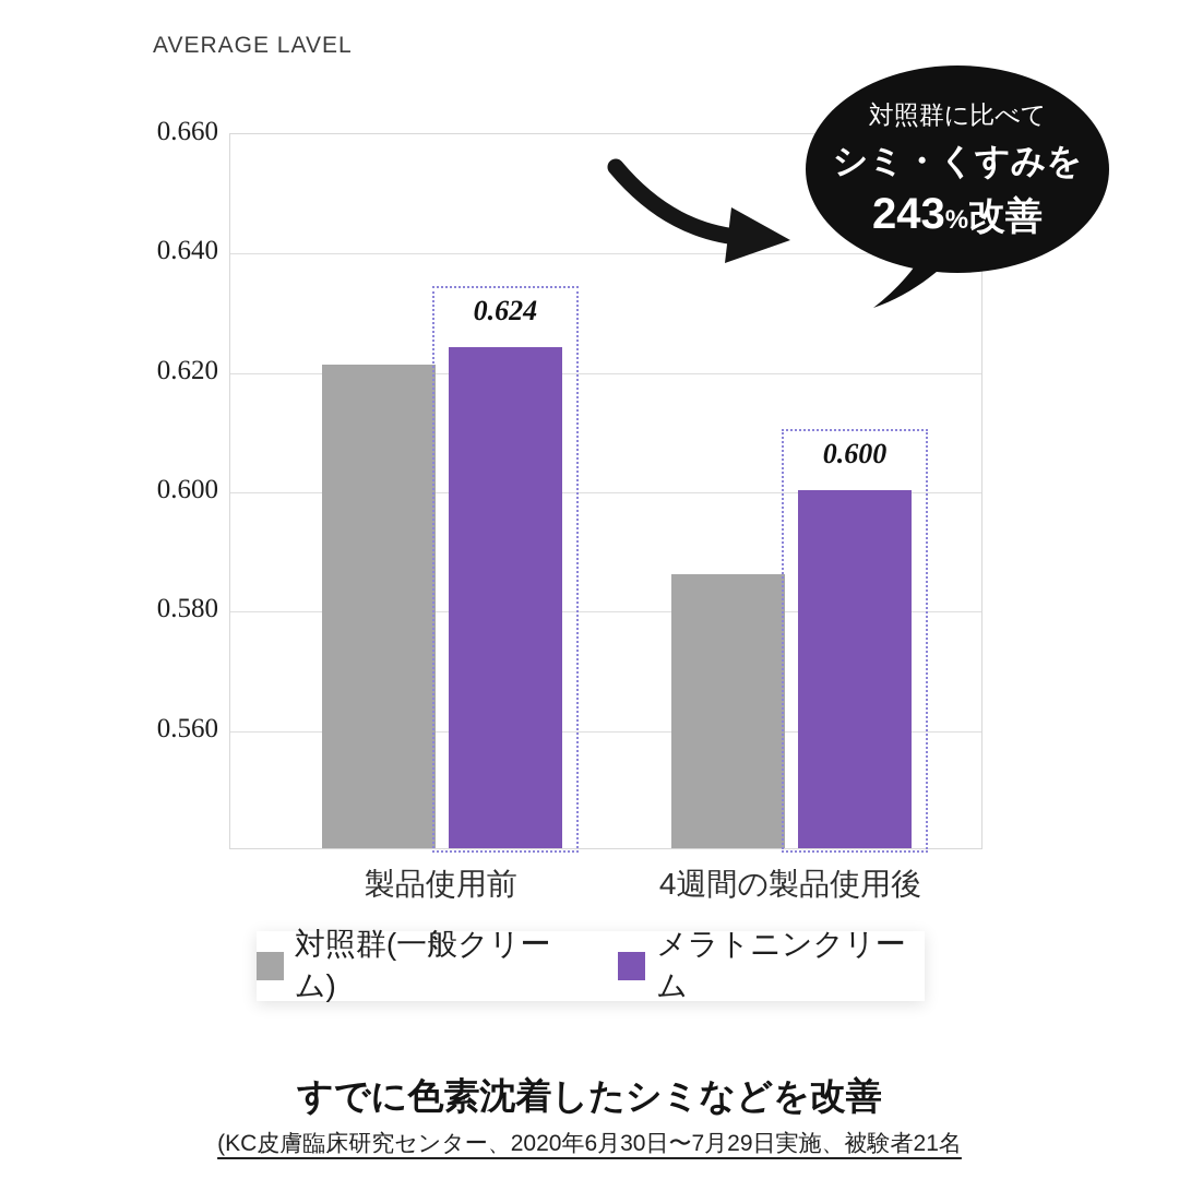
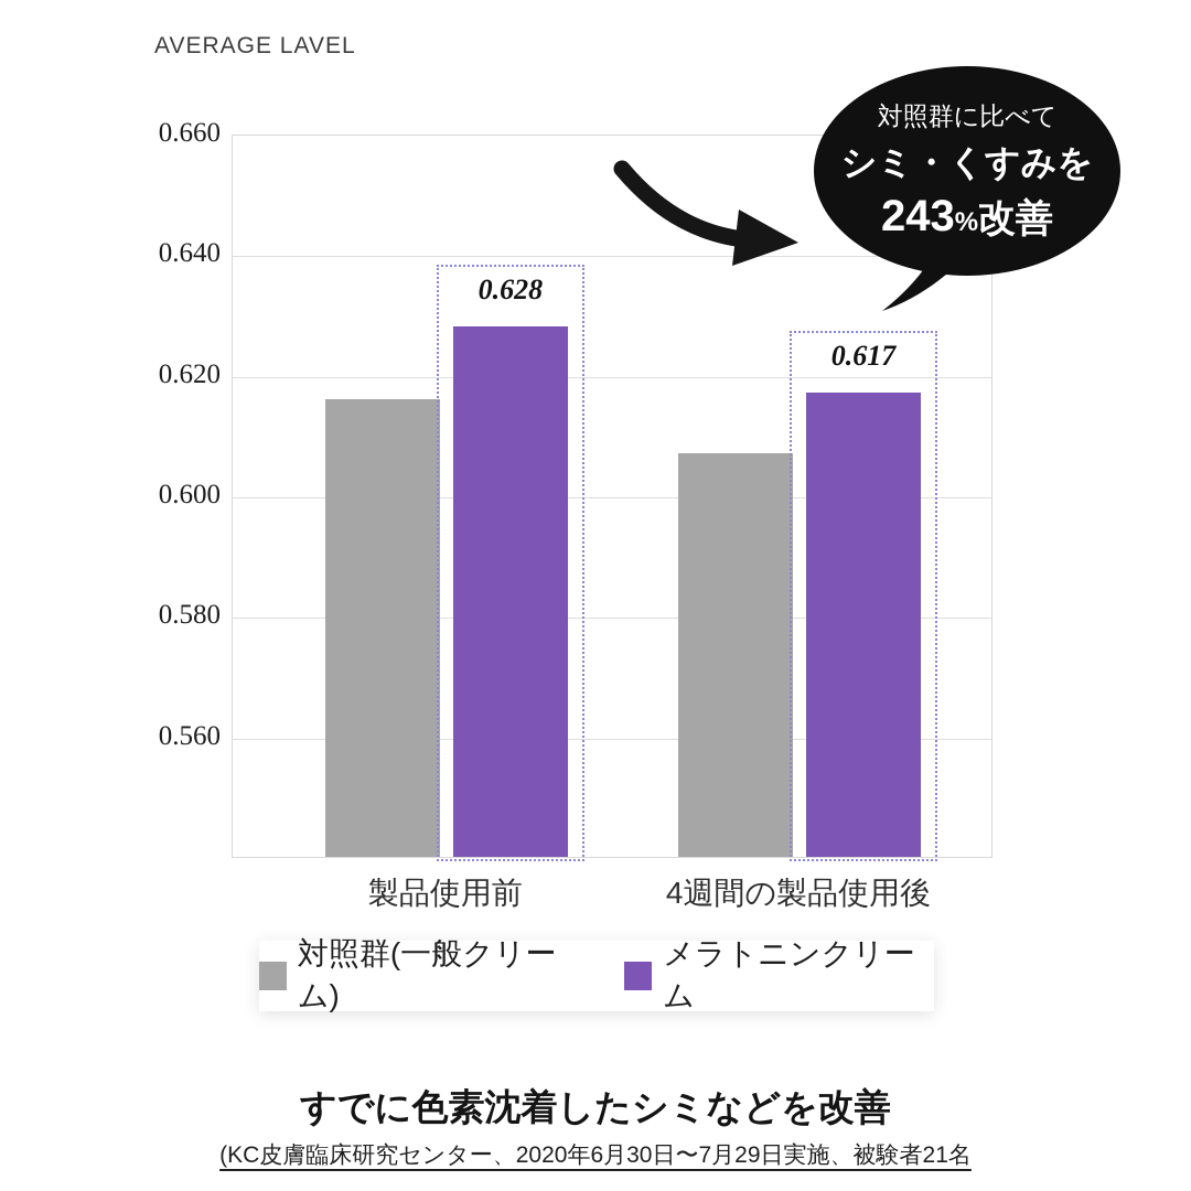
対照群(一般クリーム)/製品使用前: 0.621 -> 0.616
メラトニンクリーム/製品使用前: 0.624 -> 0.628
対照群(一般クリーム)/4週間の製品使用後: 0.586 -> 0.607
メラトニンクリーム/4週間の製品使用後: 0.600 -> 0.617
